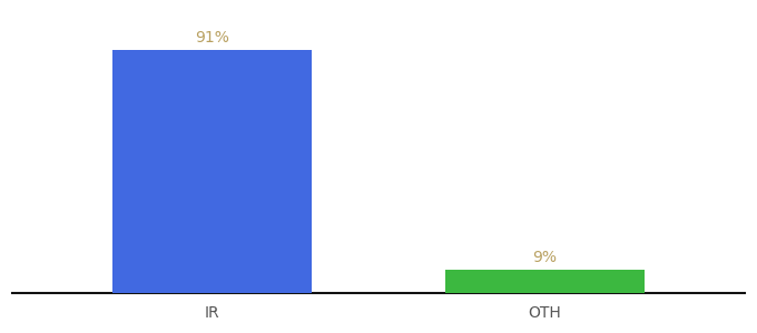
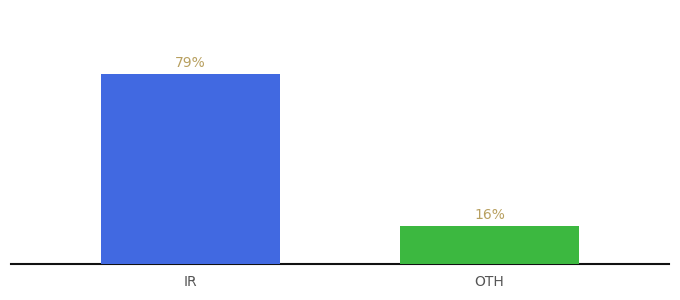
IR: 91% -> 79%
OTH: 9% -> 16%
